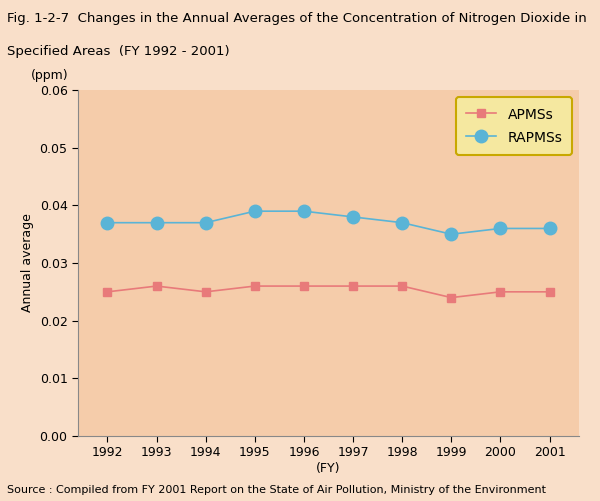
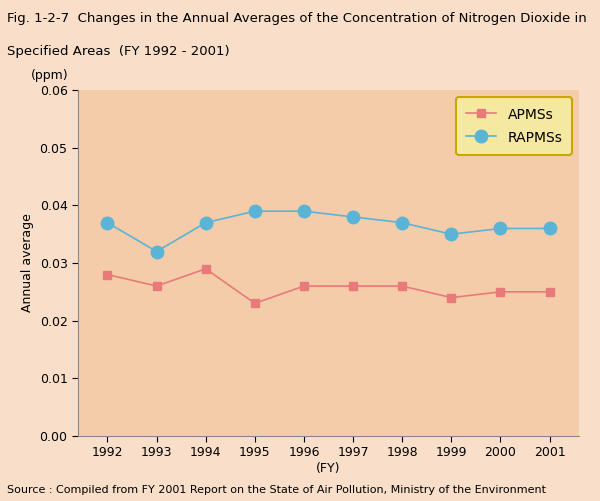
APMSs/1992: 0.025 -> 0.028
RAPMSs/1993: 0.037 -> 0.032
APMSs/1994: 0.025 -> 0.029
APMSs/1995: 0.026 -> 0.023
